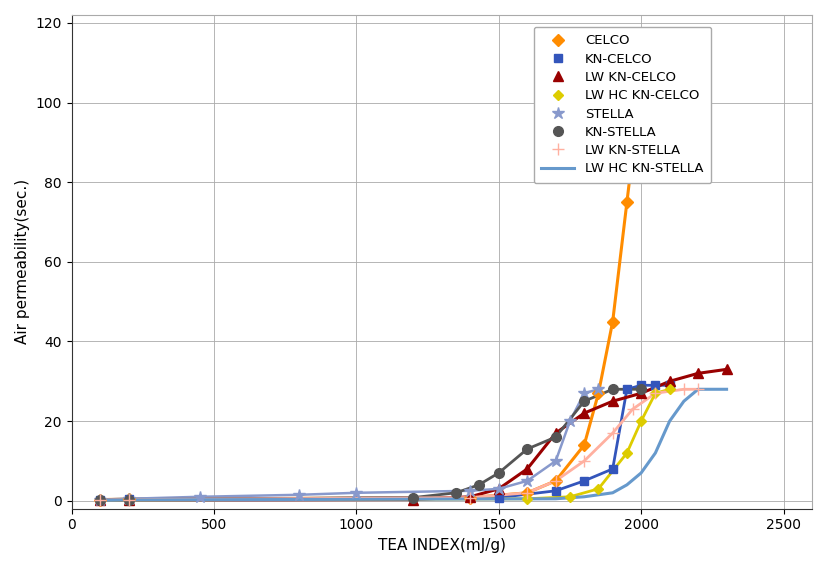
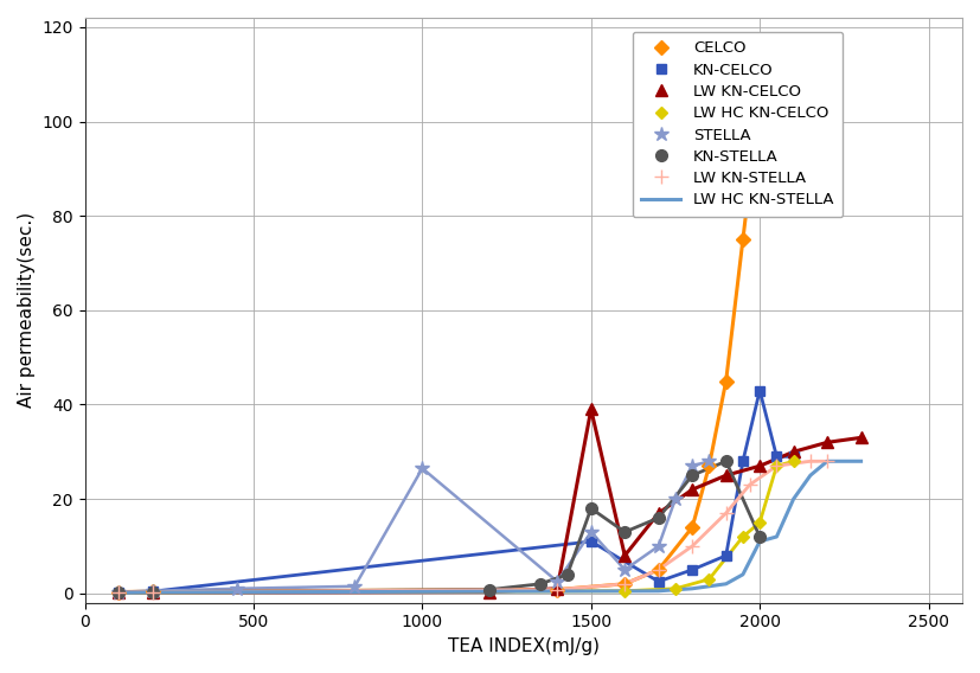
STELLA/1000: 2.0 -> 26.5
KN-CELCO/1500: 0.8 -> 11.0
LW KN-CELCO/1500: 3.0 -> 39.0
STELLA/1500: 3.0 -> 13.0
KN-STELLA/1500: 7.0 -> 18.0
KN-CELCO/2000: 29.0 -> 43.0
LW HC KN-CELCO/2000: 20.0 -> 15.0
KN-STELLA/2000: 28.0 -> 12.0
LW HC KN-STELLA/2000: 7.0 -> 11.0
